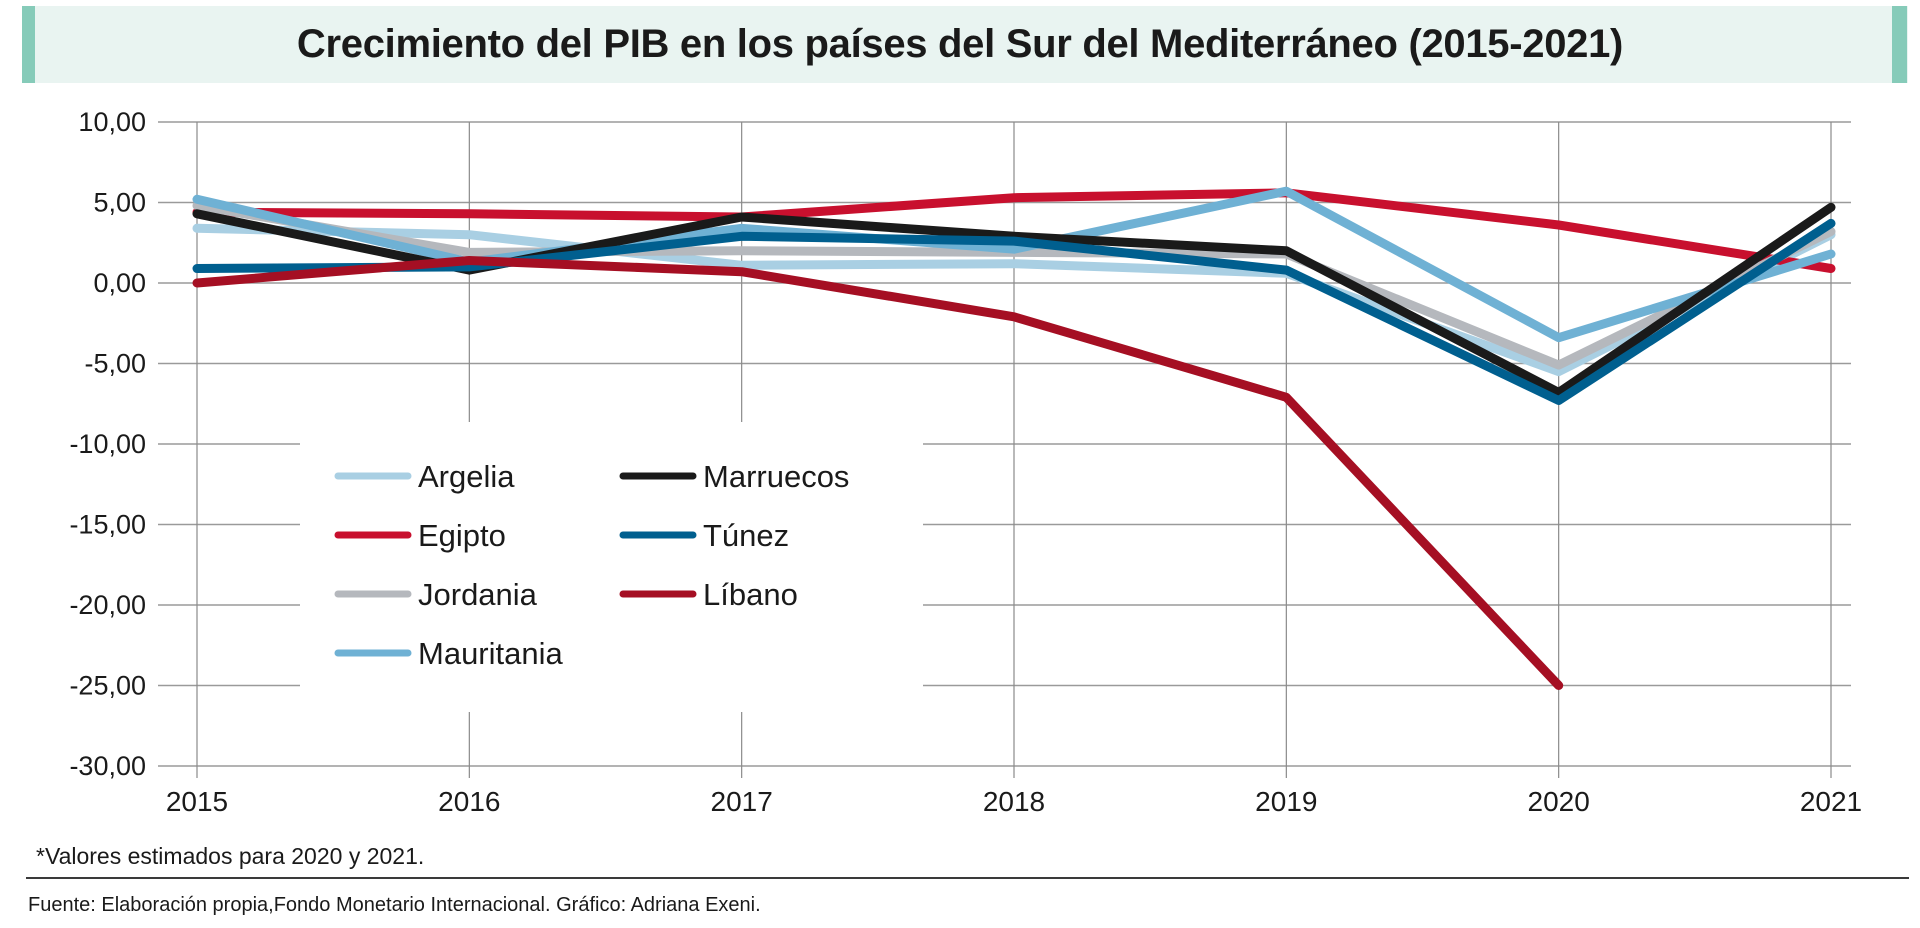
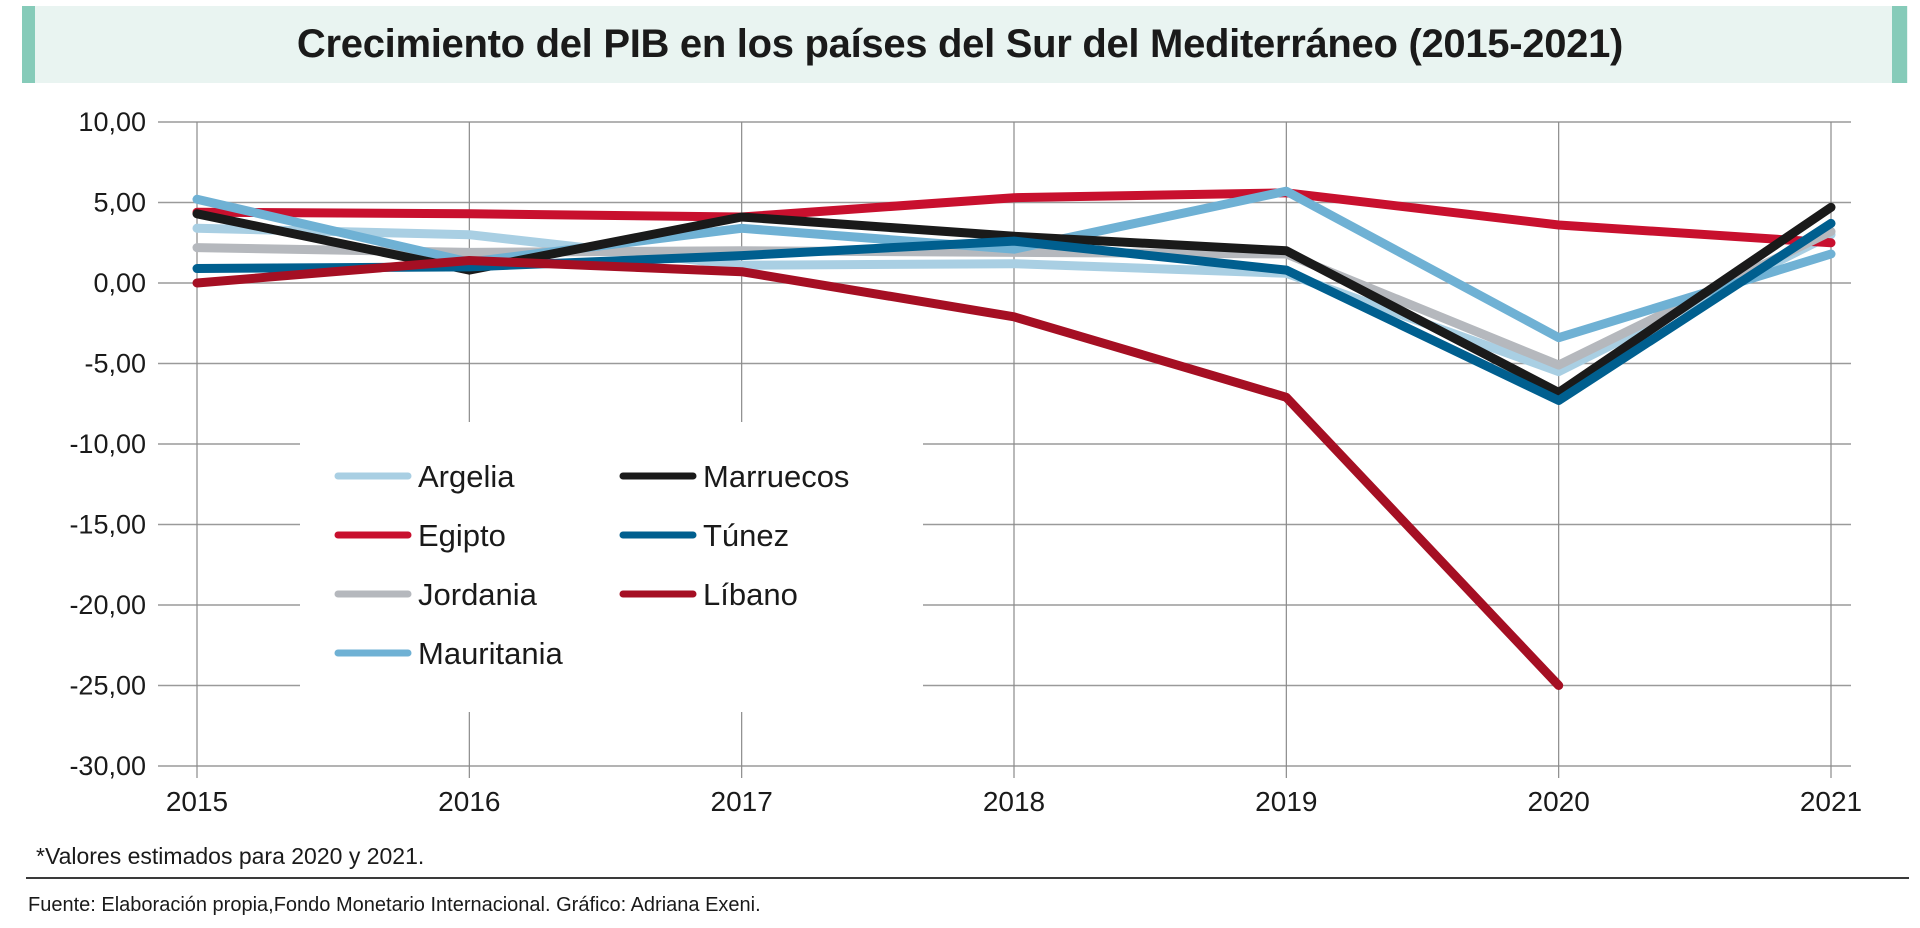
Jordania/2015: 4,8 -> 2,2
Túnez/2017: 2,9 -> 1,7
Egipto/2021: 0,9 -> 2,5
